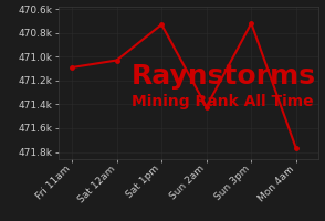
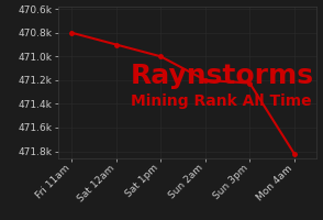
Fri 11am: 471.09k -> 470.80k
Sat 12am: 471.03k -> 470.90k
Sat 1pm: 470.73k -> 471.00k
Sun 2am: 471.42k -> 471.20k
Sun 3pm: 470.72k -> 471.22k
Mon 4am: 471.77k -> 471.82k
